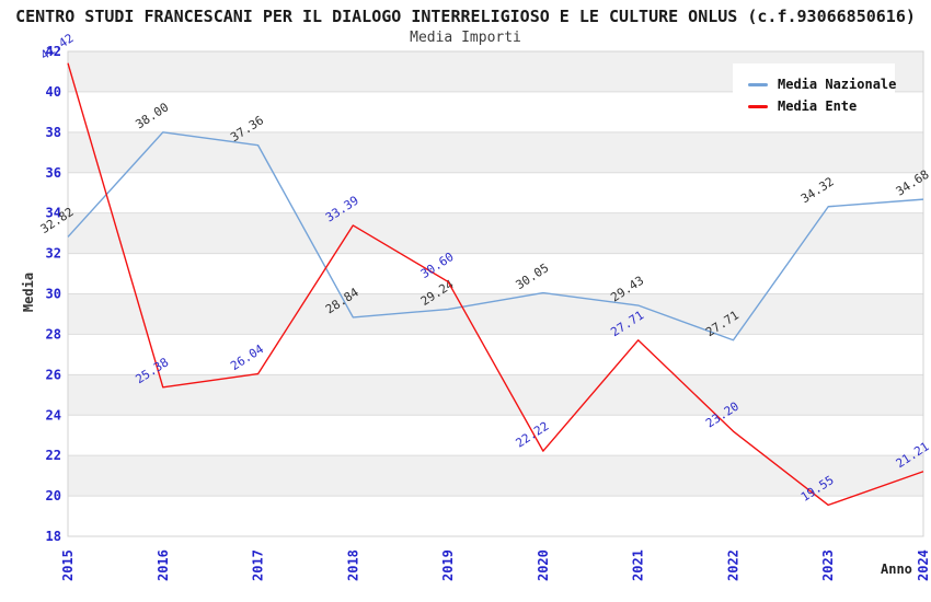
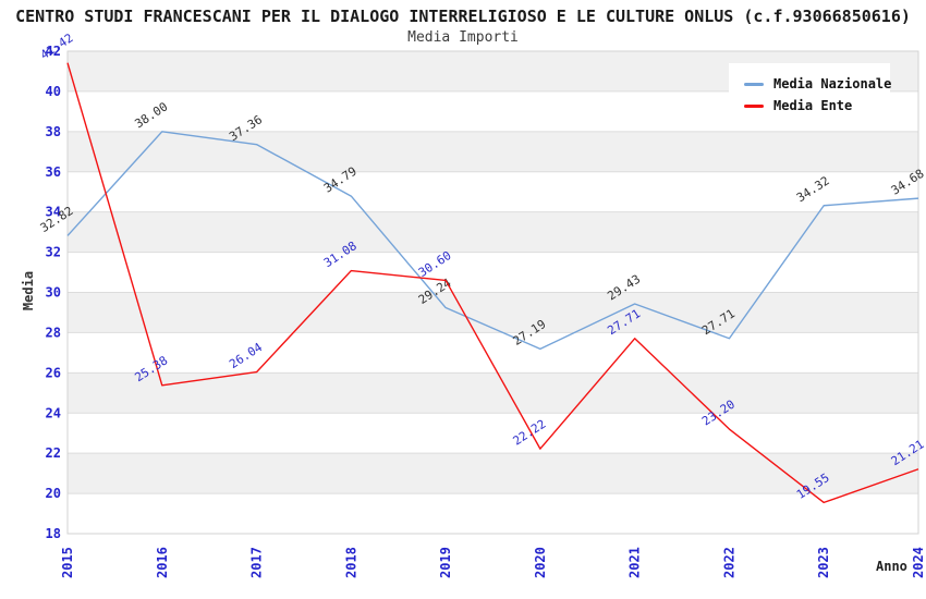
Media Nazionale/2018: 28.84 -> 34.79
Media Ente/2018: 33.39 -> 31.08
Media Nazionale/2020: 30.05 -> 27.19
